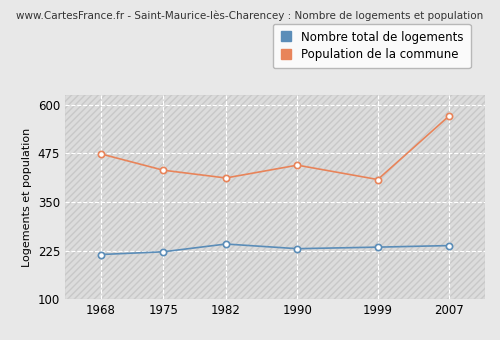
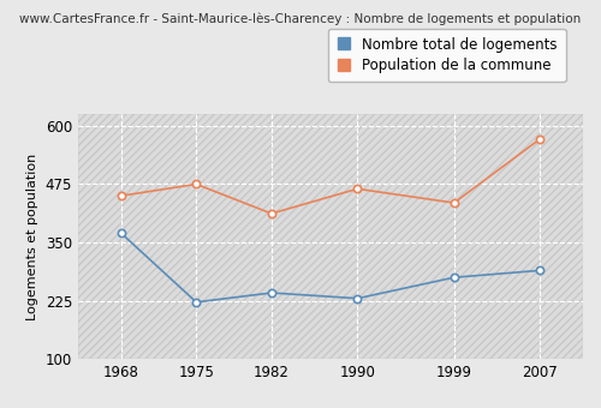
Nombre total de logements/1968: 215 -> 370
Population de la commune/1968: 474 -> 450
Population de la commune/1975: 432 -> 475
Population de la commune/1990: 445 -> 465
Nombre total de logements/1999: 234 -> 275
Population de la commune/1999: 408 -> 435
Nombre total de logements/2007: 238 -> 290
